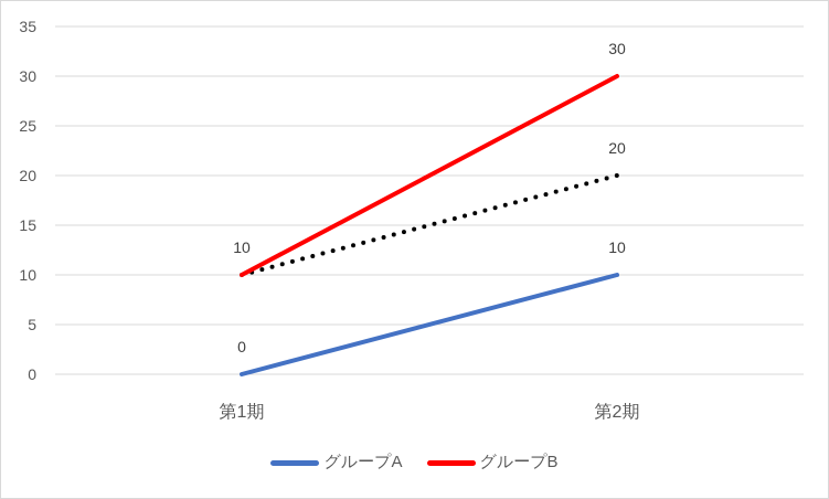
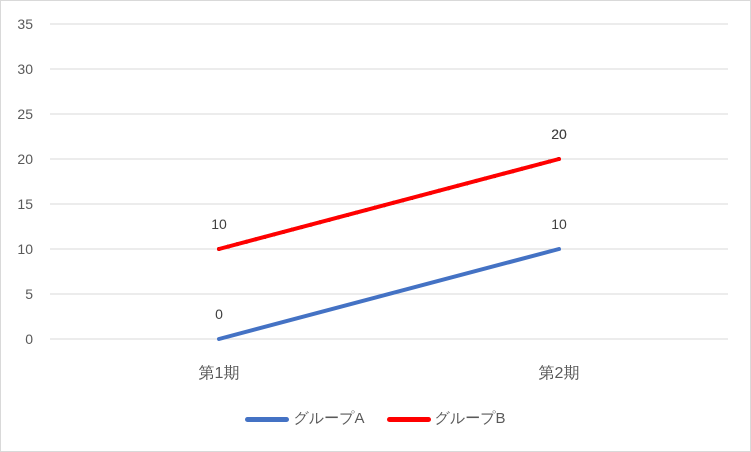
グループB/第2期: 30 -> 20
